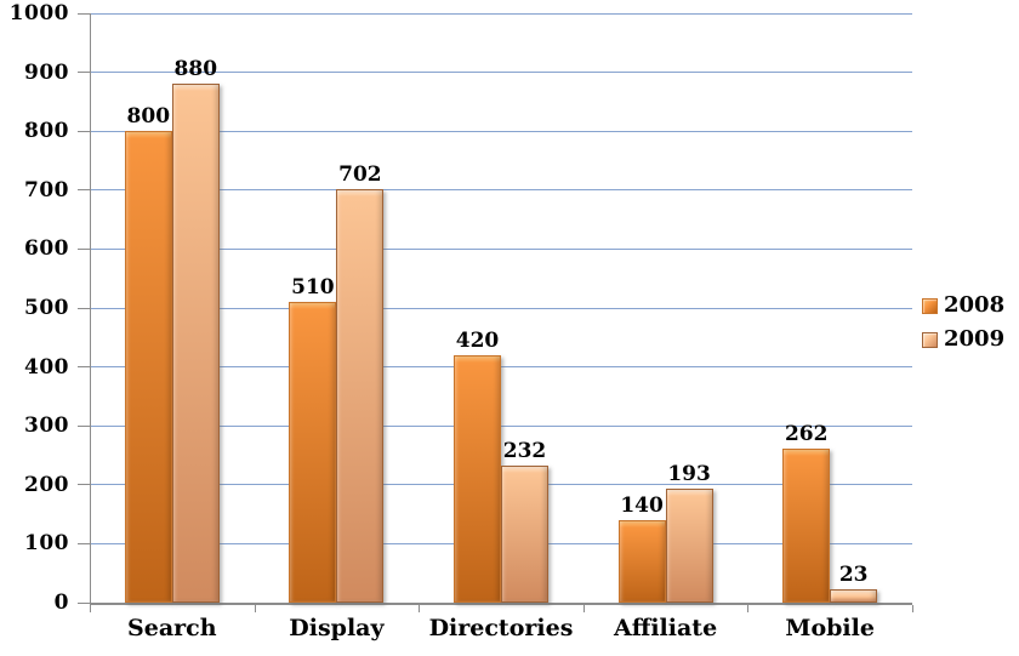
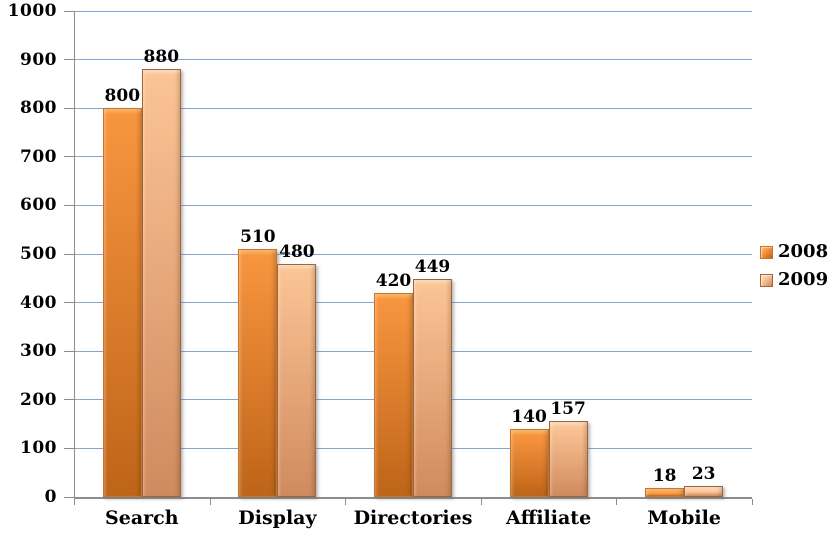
2009/Display: 702 -> 480
2009/Directories: 232 -> 449
2009/Affiliate: 193 -> 157
2008/Mobile: 262 -> 18
